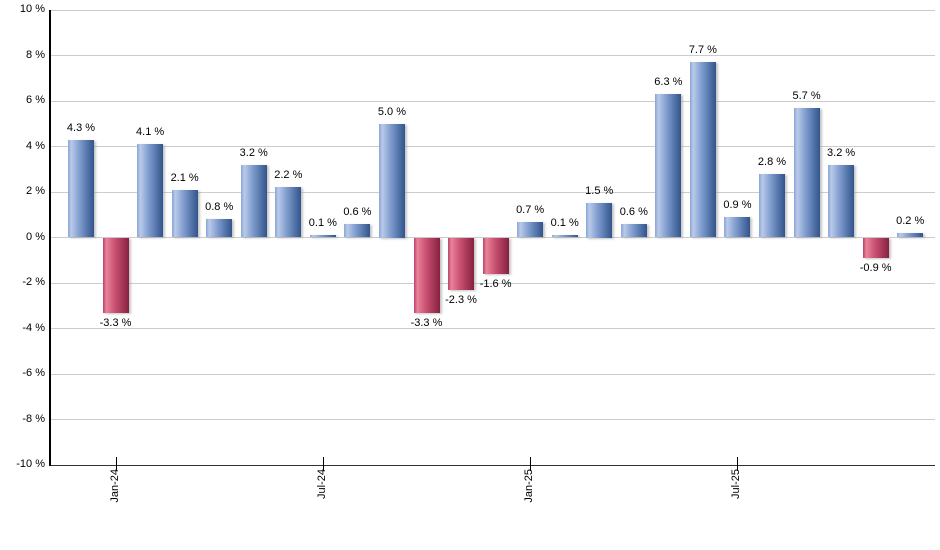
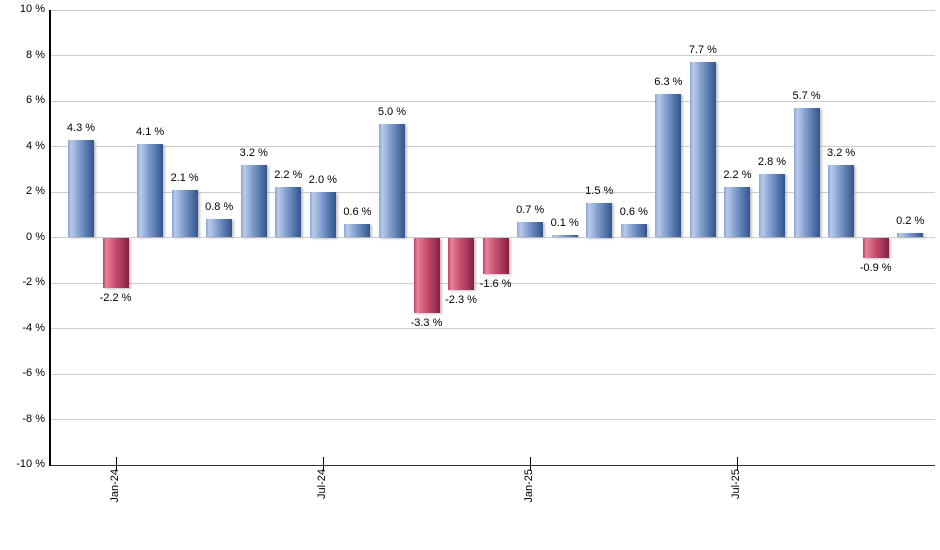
Jan-24: -3.3 -> -2.2
Jul-24: 0.1 -> 2.0
Jul-25: 0.9 -> 2.2
